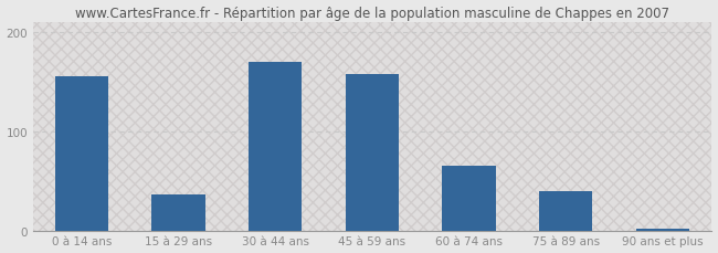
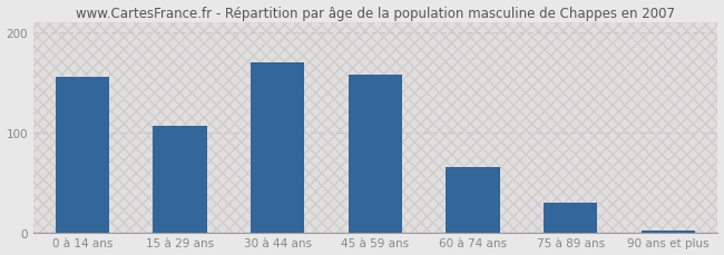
15 à 29 ans: 36 -> 106
75 à 89 ans: 40 -> 30
